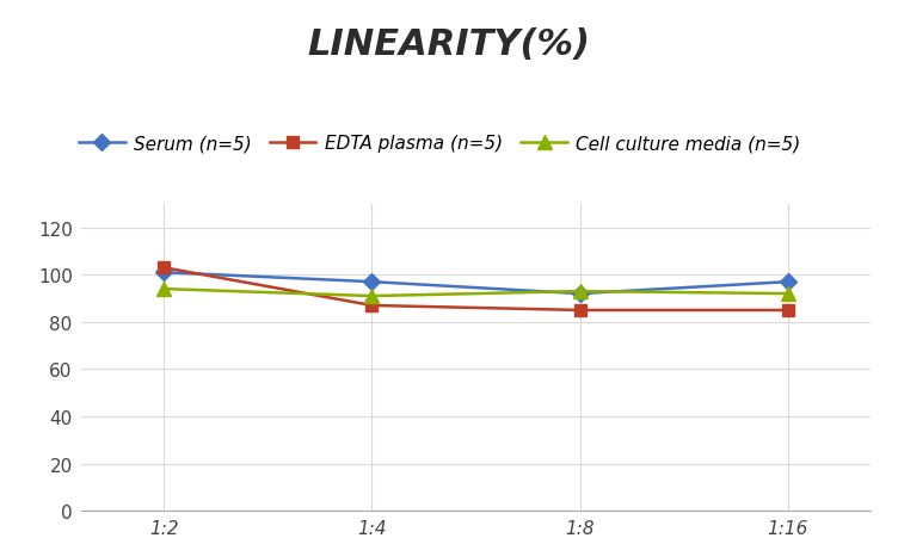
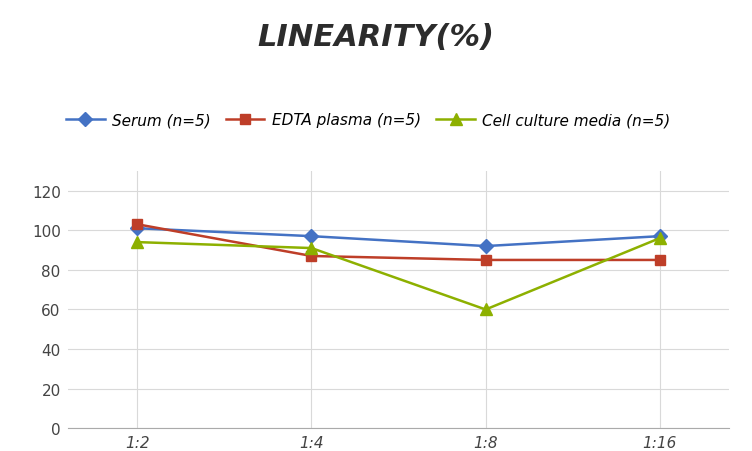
Cell culture media (n=5)/1:8: 93 -> 60
Cell culture media (n=5)/1:16: 92 -> 96
